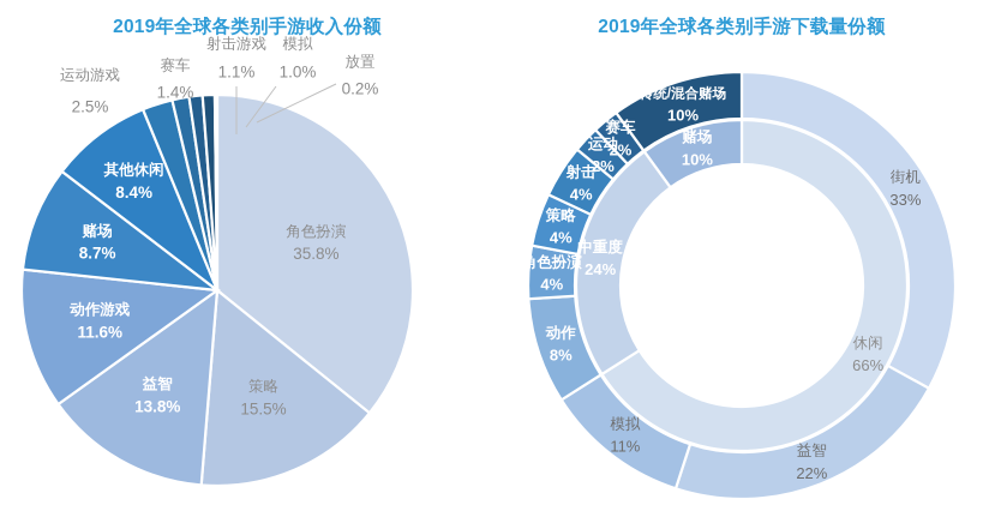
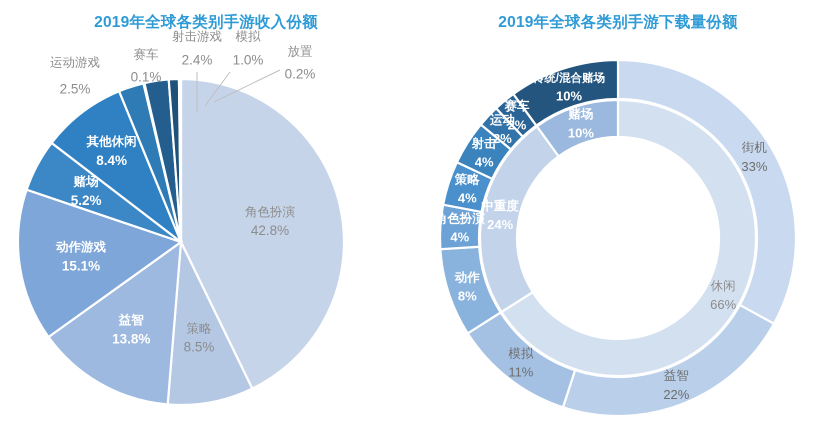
2019年全球各类别手游收入份额/角色扮演: 35.8% -> 42.8%
2019年全球各类别手游收入份额/策略: 15.5% -> 8.5%
2019年全球各类别手游收入份额/动作游戏: 11.6% -> 15.1%
2019年全球各类别手游收入份额/赌场: 8.7% -> 5.2%
2019年全球各类别手游收入份额/赛车: 1.4% -> 0.1%
2019年全球各类别手游收入份额/射击游戏: 1.1% -> 2.4%
